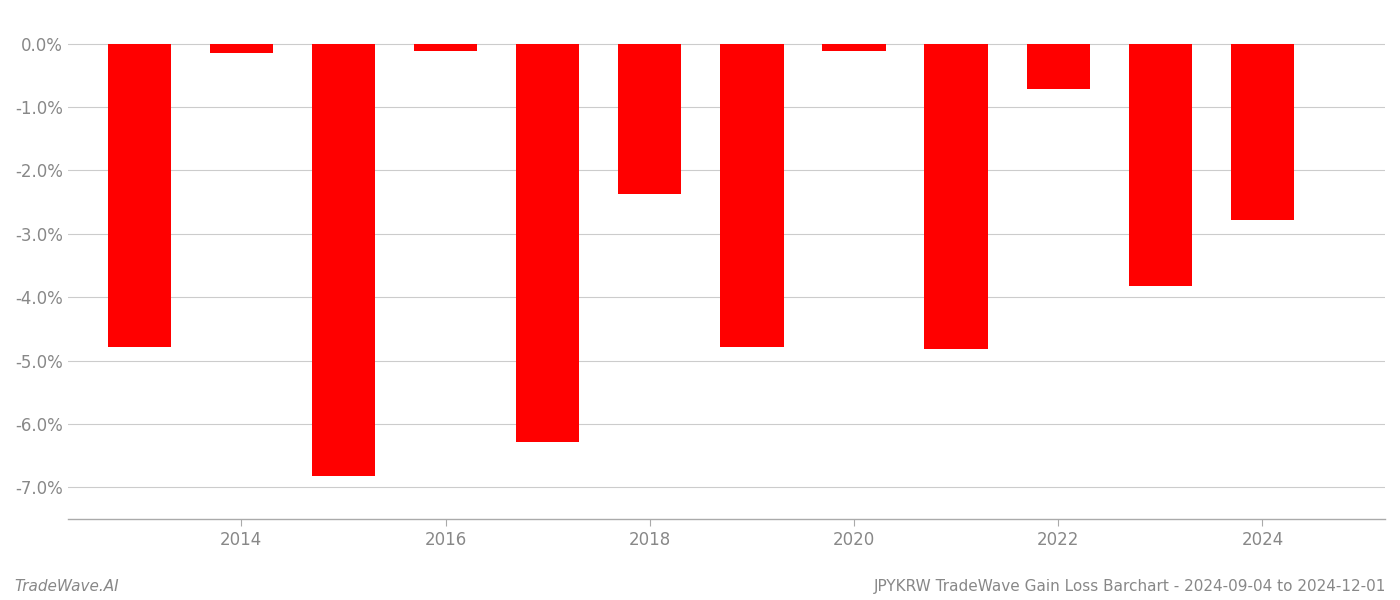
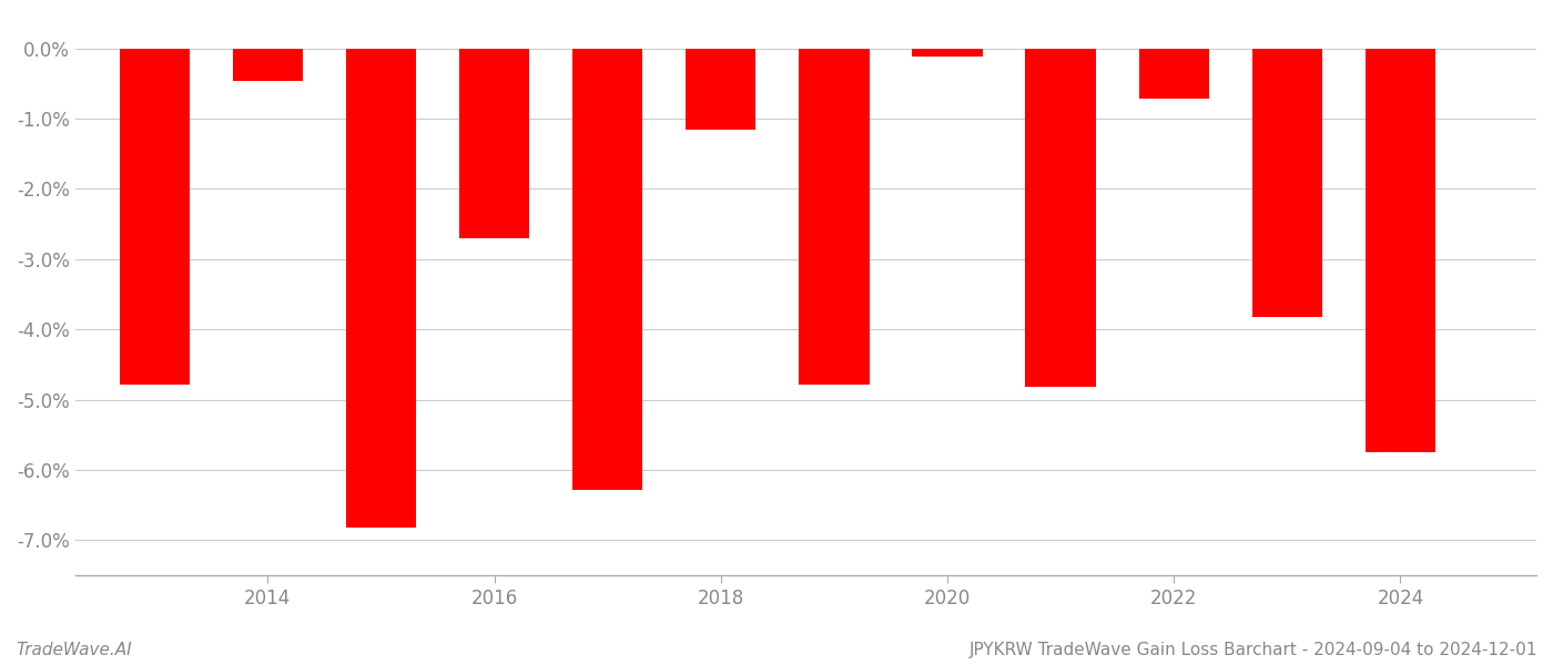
2014: -0.15% -> -0.46%
2016: -0.12% -> -2.70%
2018: -2.38% -> -1.16%
2024: -2.78% -> -5.74%
